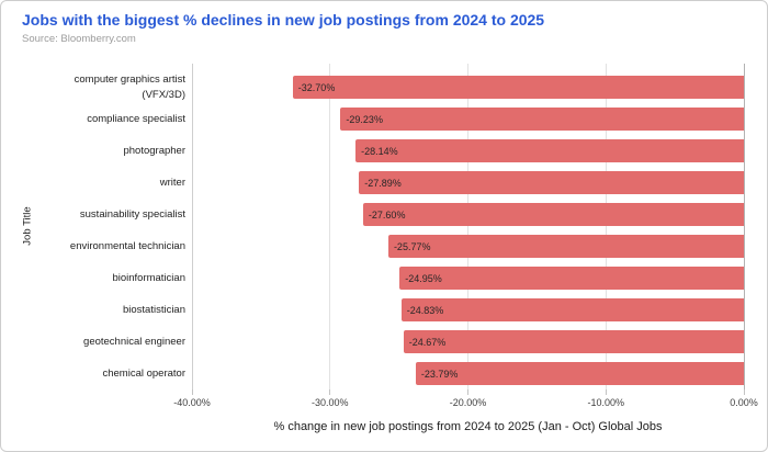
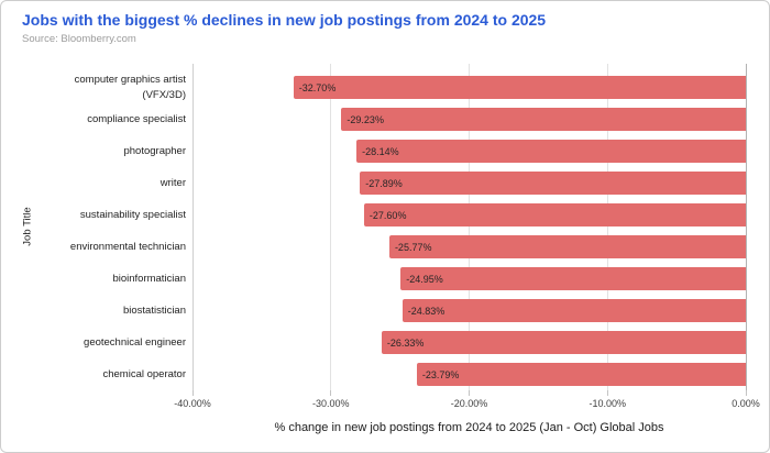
geotechnical engineer: -24.67% -> -26.33%
